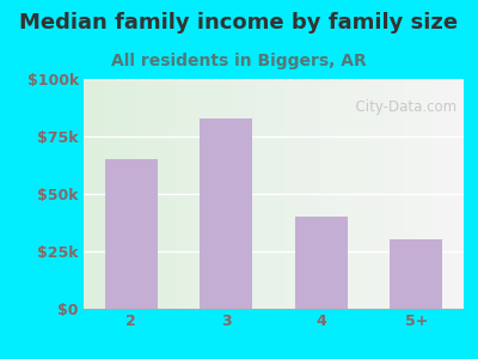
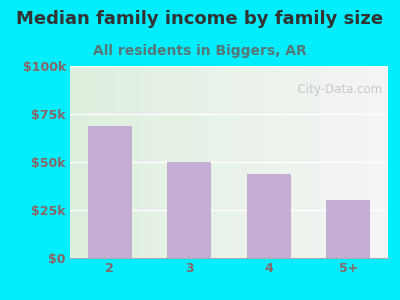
2: $65k -> $69k
3: $83k -> $50k
4: $40k -> $44k
